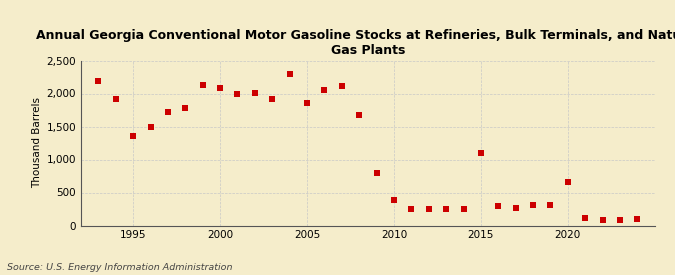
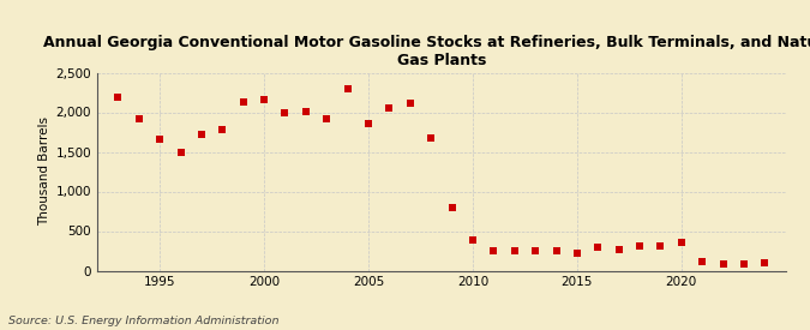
1995: 1,360 -> 1,660
2000: 2,080 -> 2,160
2015: 1,100 -> 220
2020: 660 -> 360
